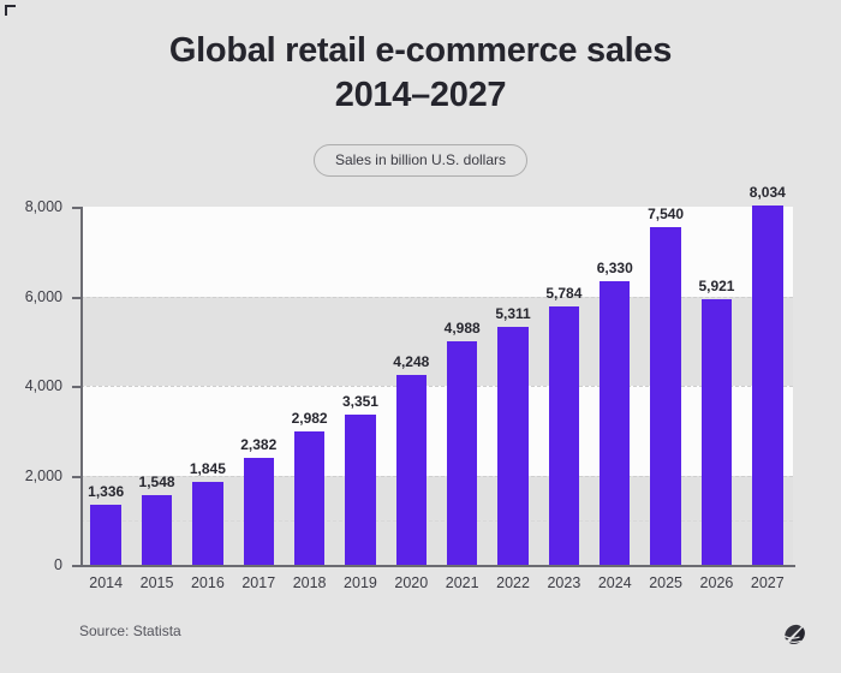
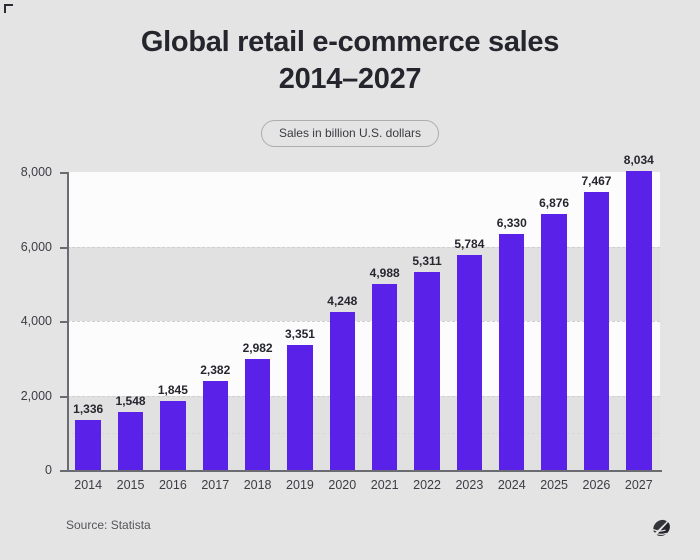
2025: 7,540 -> 6,876
2026: 5,921 -> 7,467
